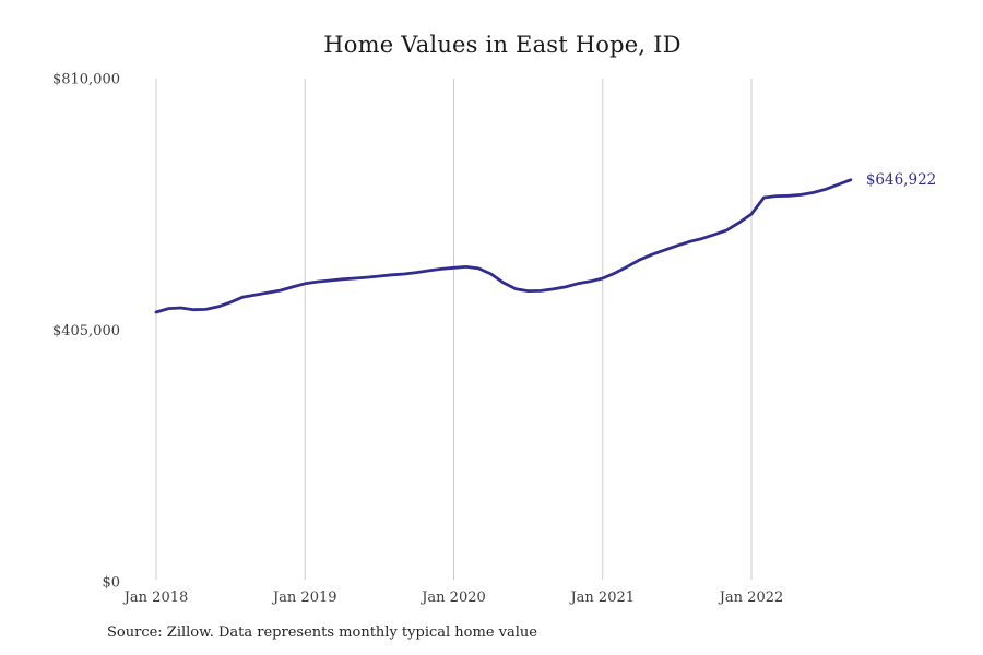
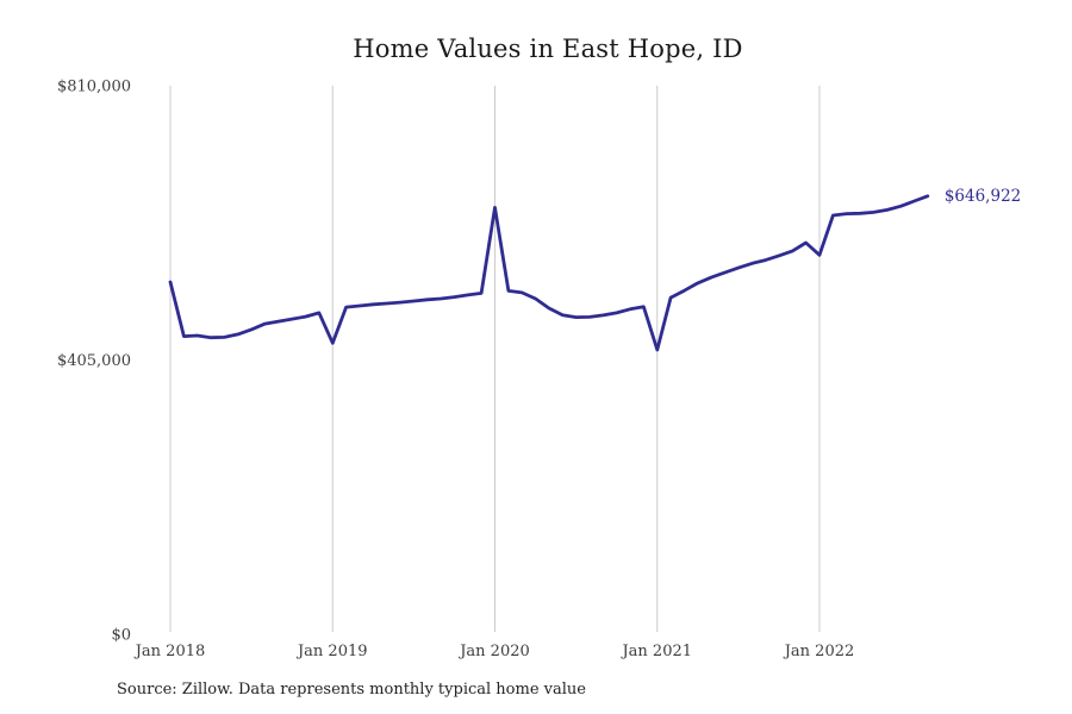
Jan 2018: $430000 -> $520000
Jan 2019: $480000 -> $430000
Jan 2020: $510000 -> $630000
Jan 2021: $490000 -> $420000
Jan 2022: $590000 -> $560000
